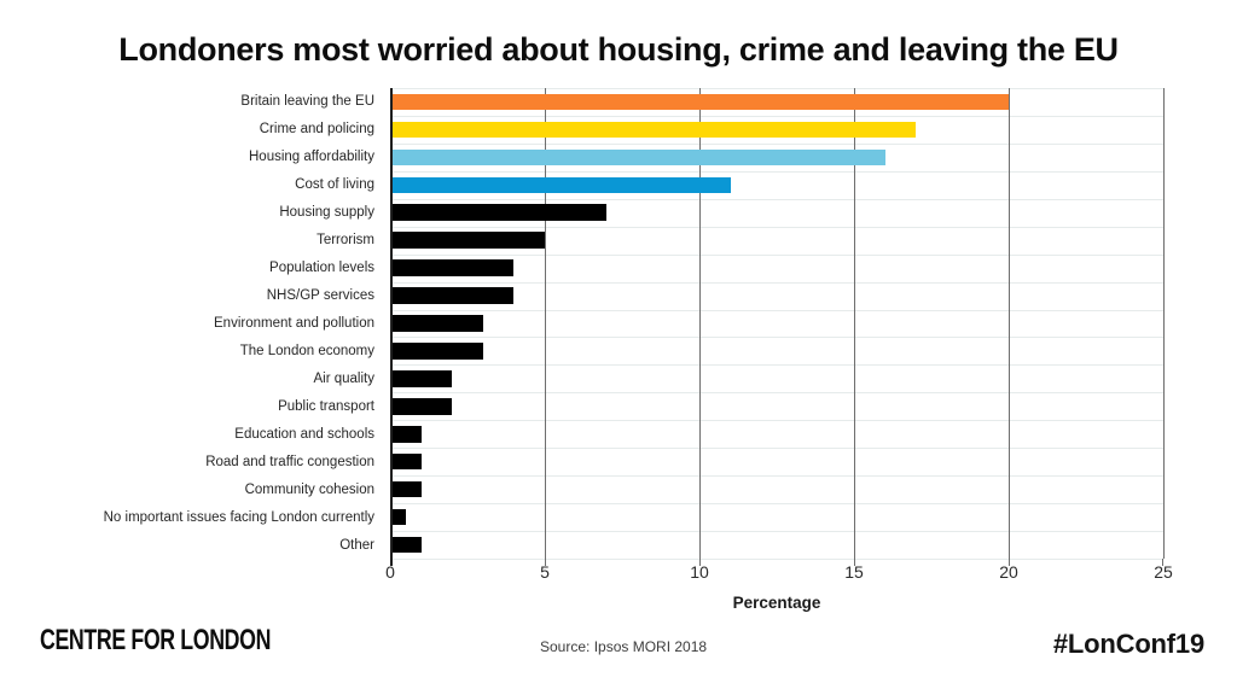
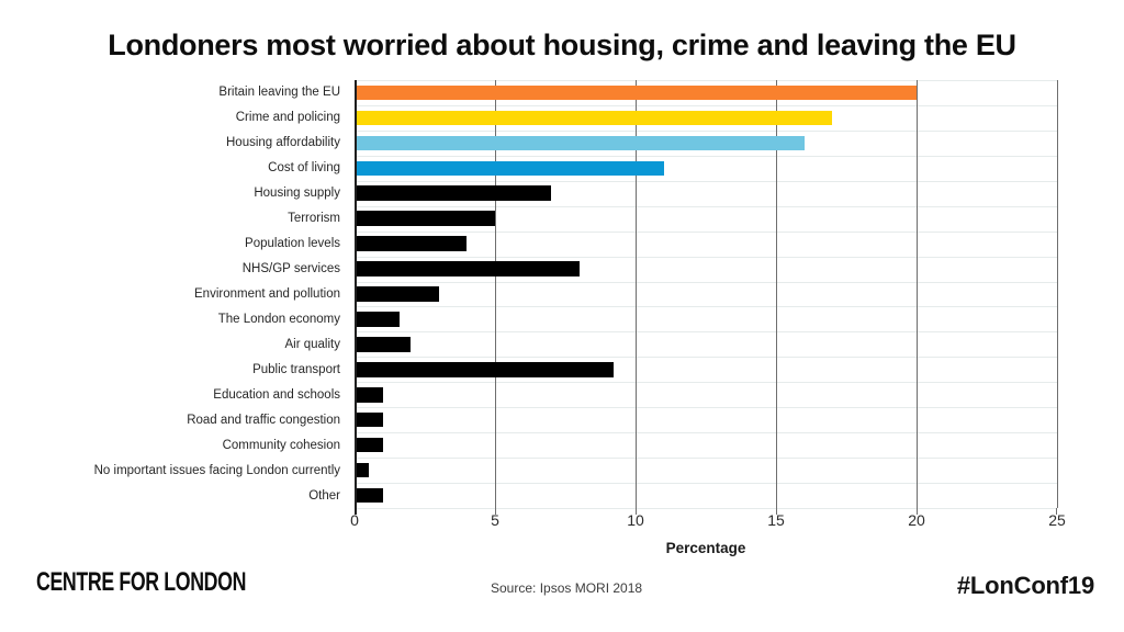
NHS/GP services: 4.0 -> 8.0
The London economy: 3.0 -> 1.6
Public transport: 2.0 -> 9.2
